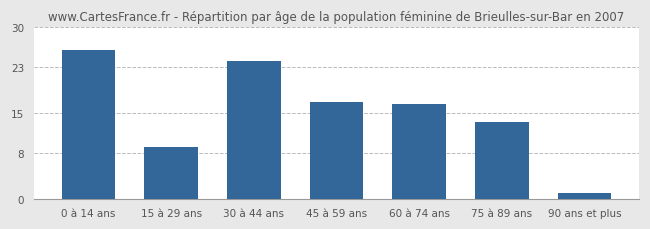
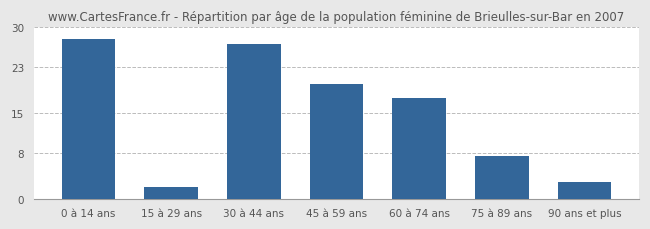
0 à 14 ans: 26.0 -> 28.0
15 à 29 ans: 9.0 -> 2.0
30 à 44 ans: 24.0 -> 27.0
45 à 59 ans: 17.0 -> 20.0
60 à 74 ans: 16.5 -> 17.6
75 à 89 ans: 13.5 -> 7.4
90 ans et plus: 1.0 -> 3.0
